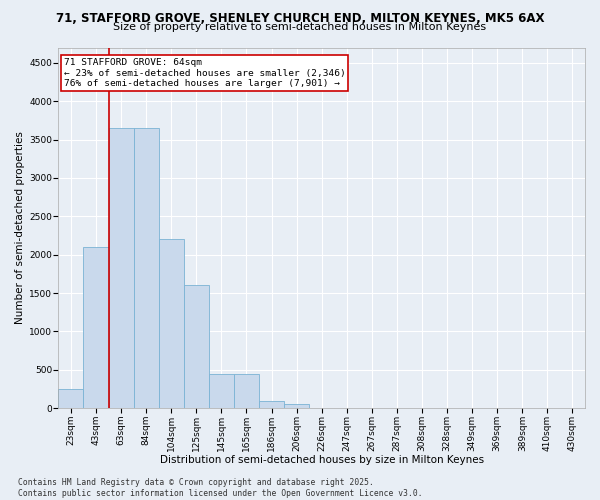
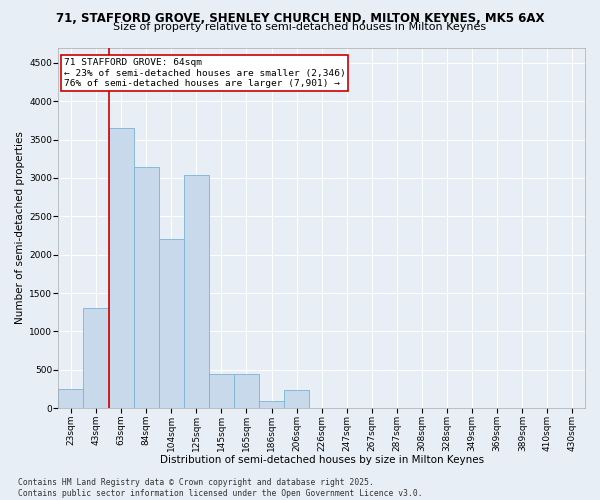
43sqm: 2100 -> 1300
84sqm: 3650 -> 3140
125sqm: 1600 -> 3040
206sqm: 60 -> 240
